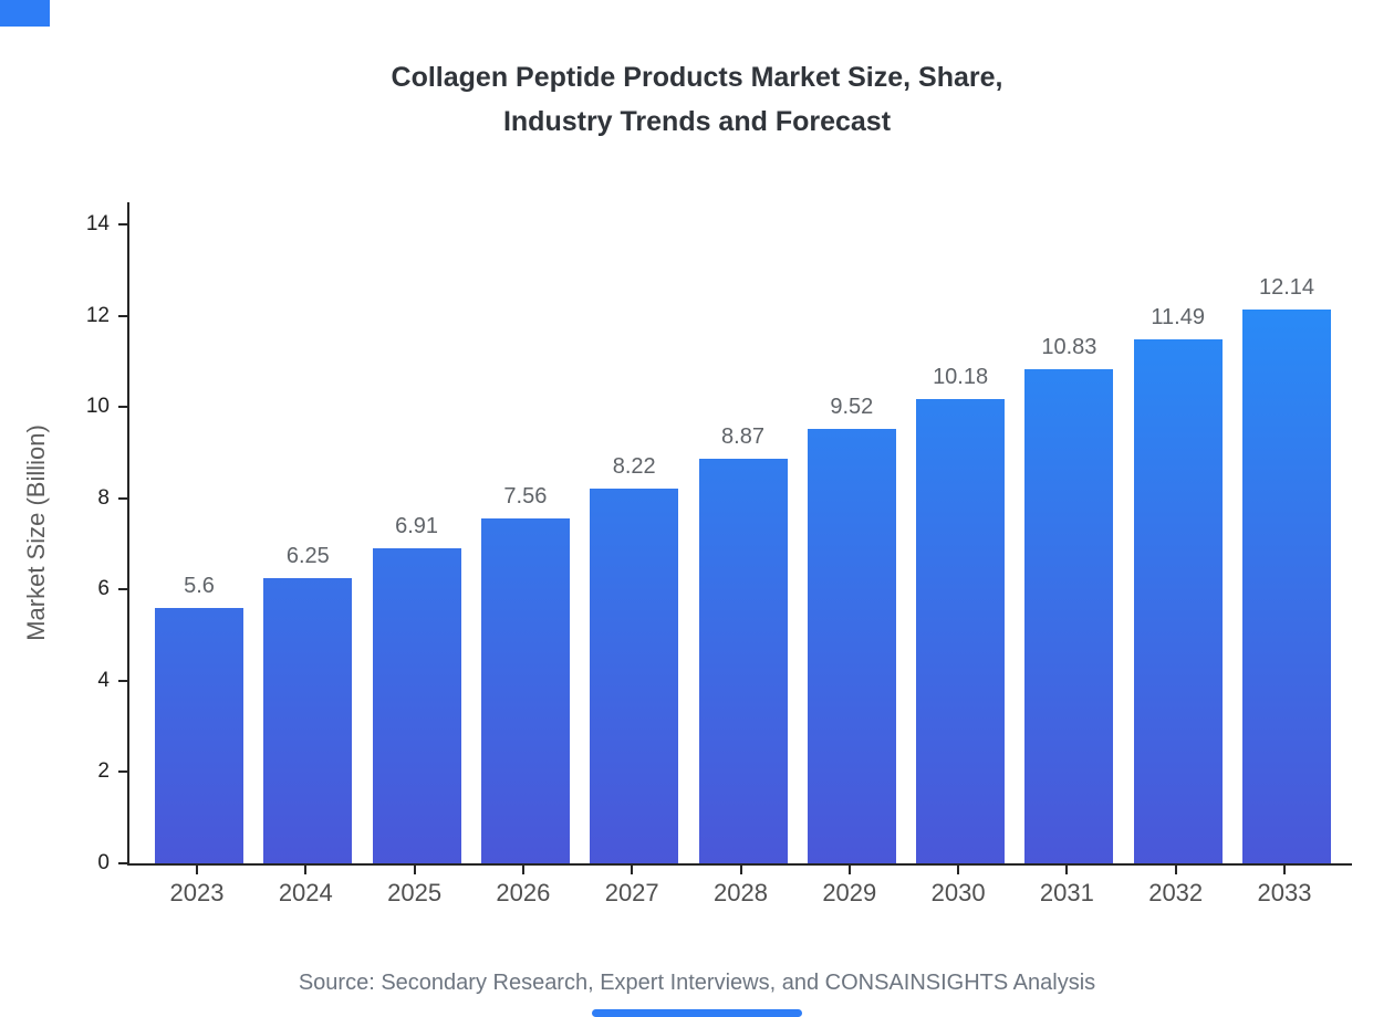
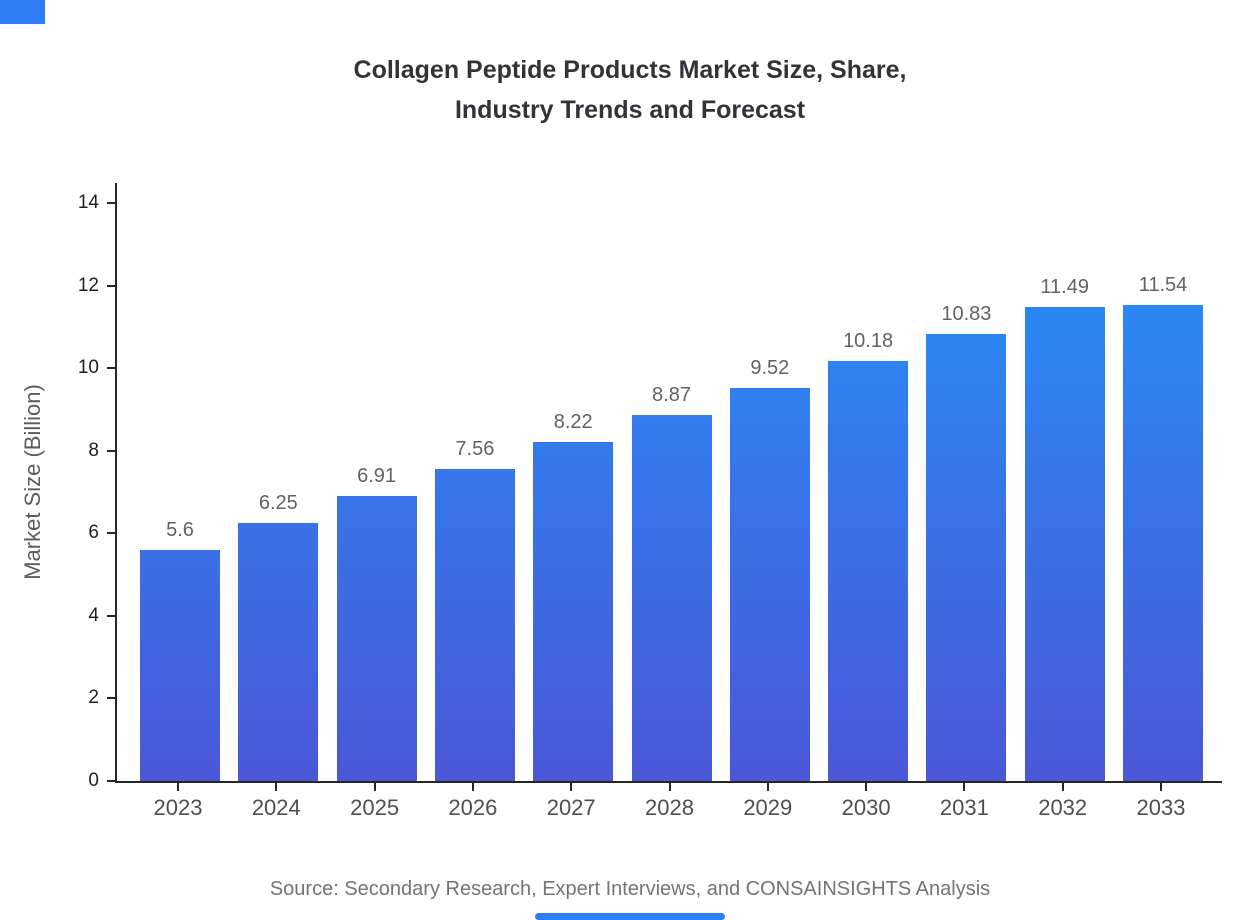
2033: 12.14 -> 11.54
